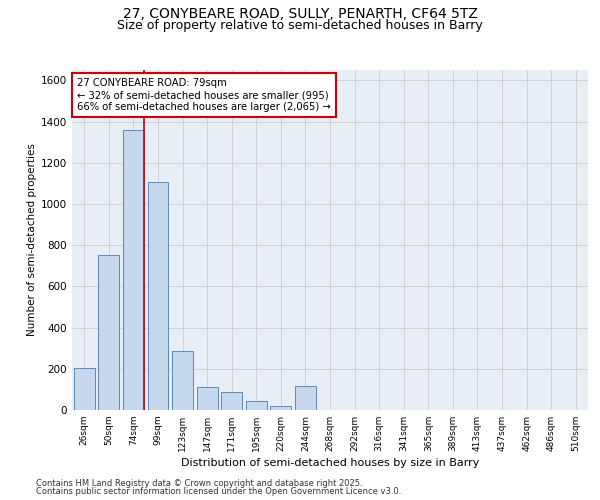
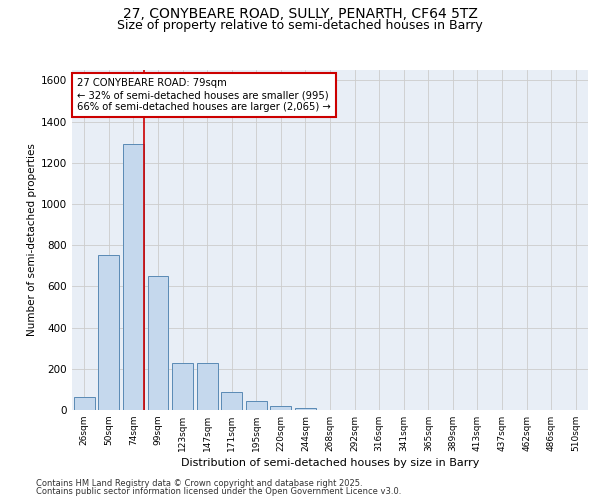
26sqm: 205 -> 65
74sqm: 1360 -> 1290
99sqm: 1105 -> 650
123sqm: 285 -> 230
147sqm: 110 -> 230
244sqm: 115 -> 10
